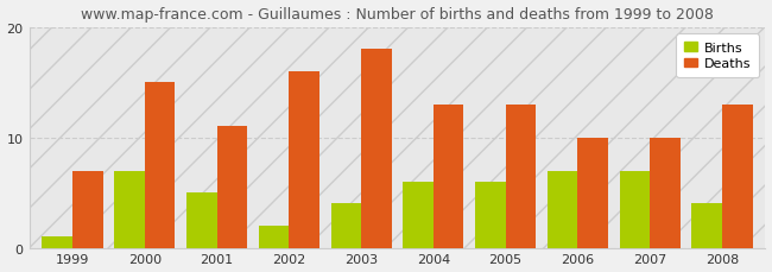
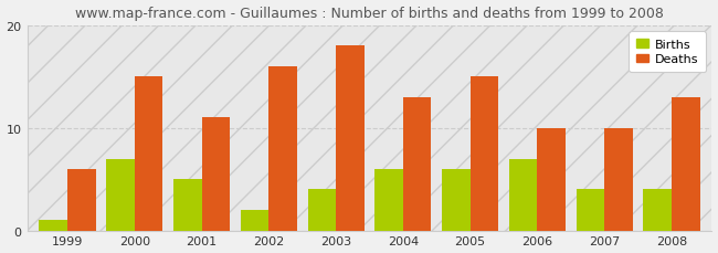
Deaths/1999: 7 -> 6
Deaths/2005: 13 -> 15
Births/2007: 7 -> 4
